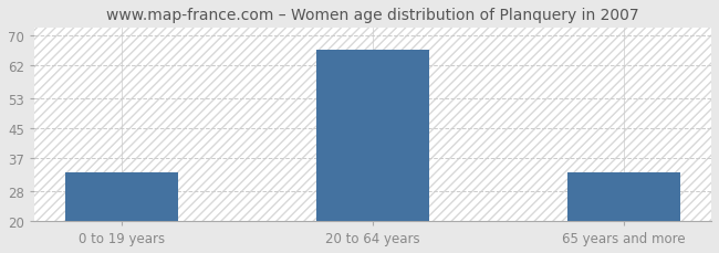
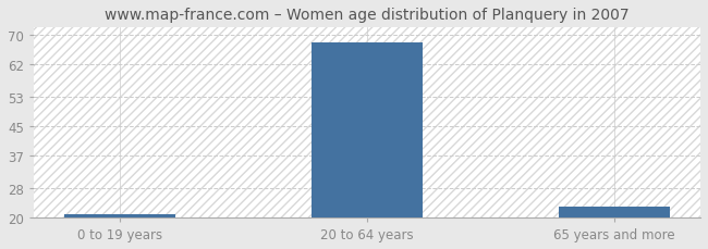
0 to 19 years: 33 -> 21
20 to 64 years: 66 -> 68
65 years and more: 33 -> 23
